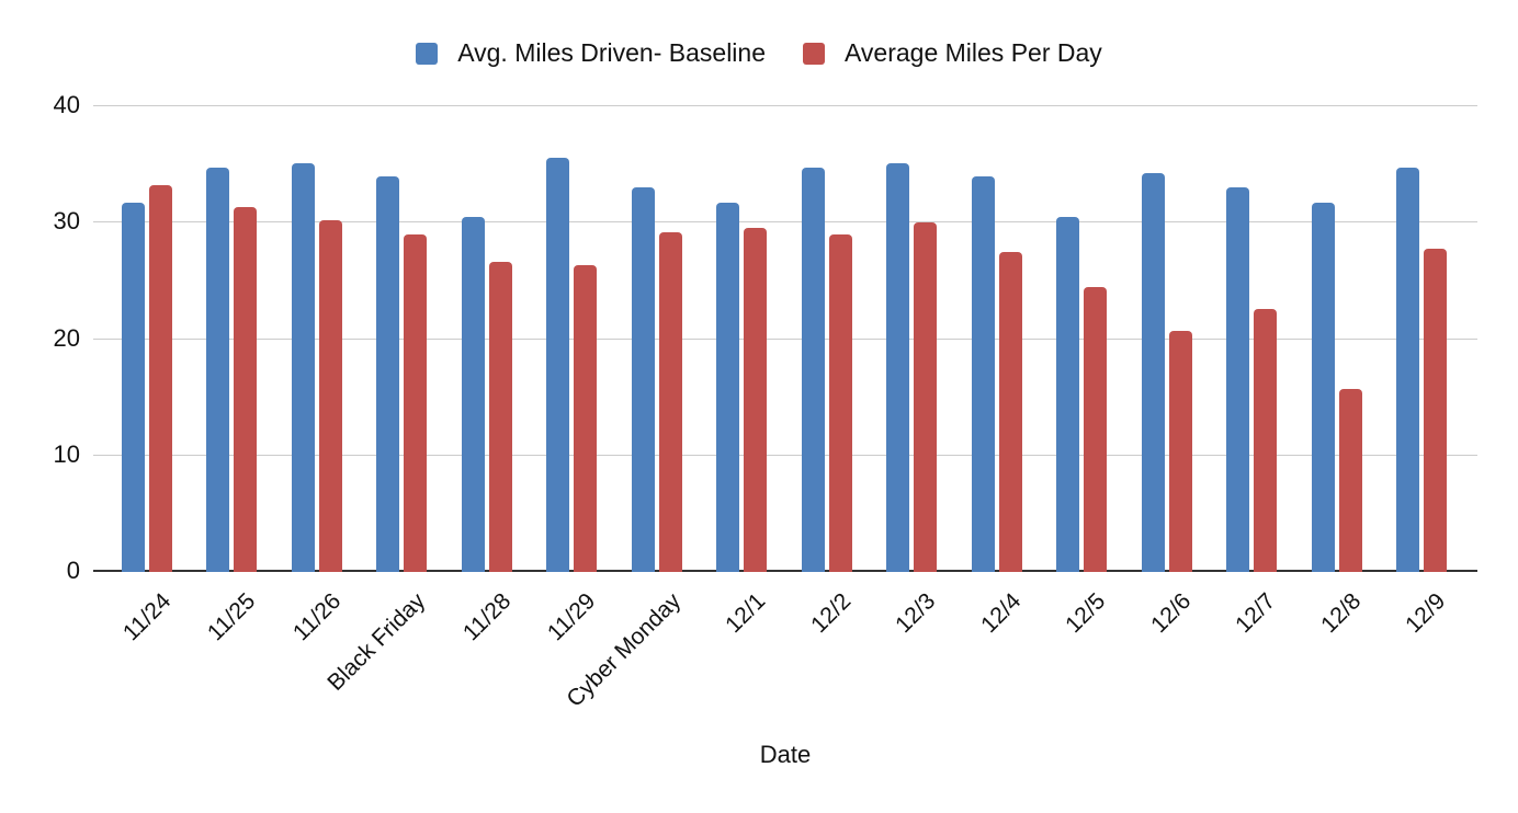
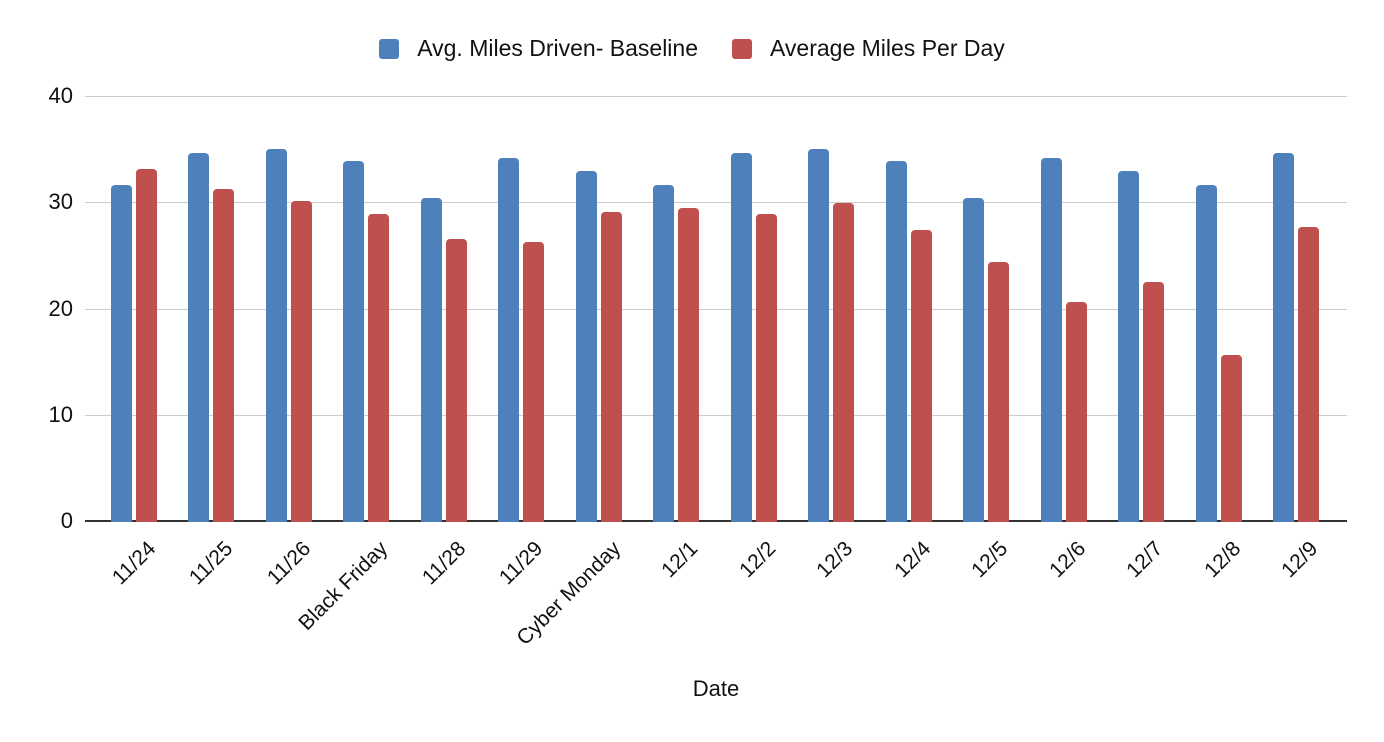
Avg. Miles Driven- Baseline/11/29: 35.6 -> 34.3
